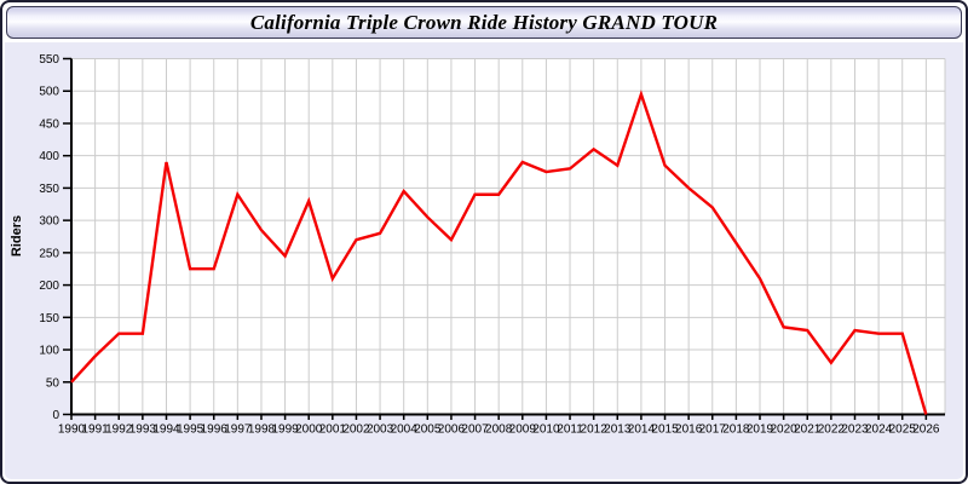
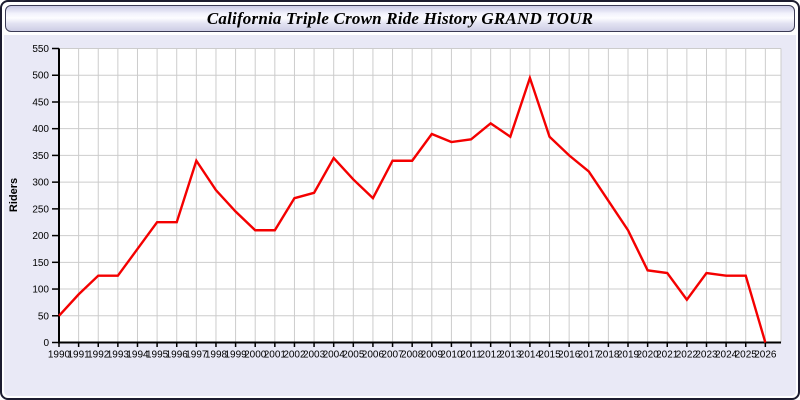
1994: 390 -> 180
2000: 330 -> 210
